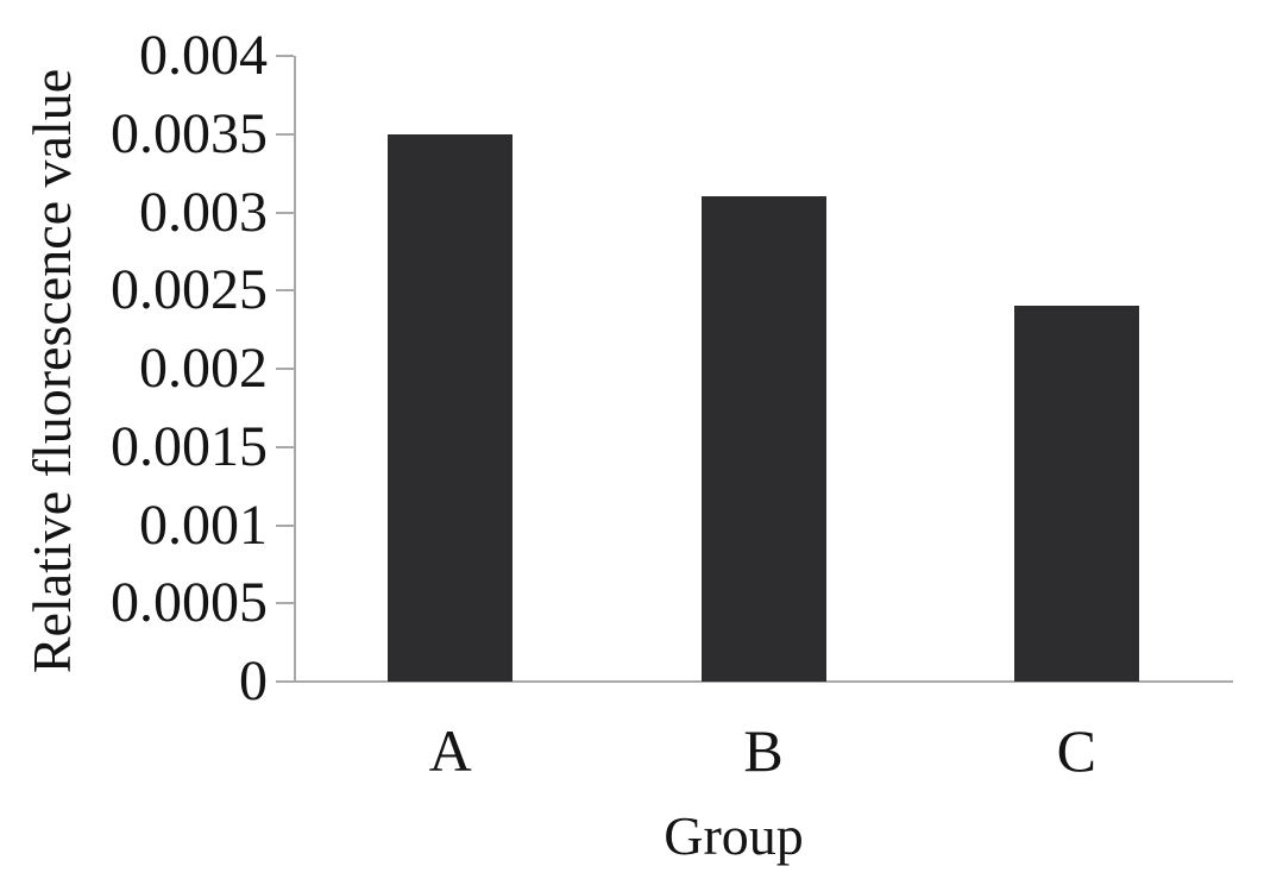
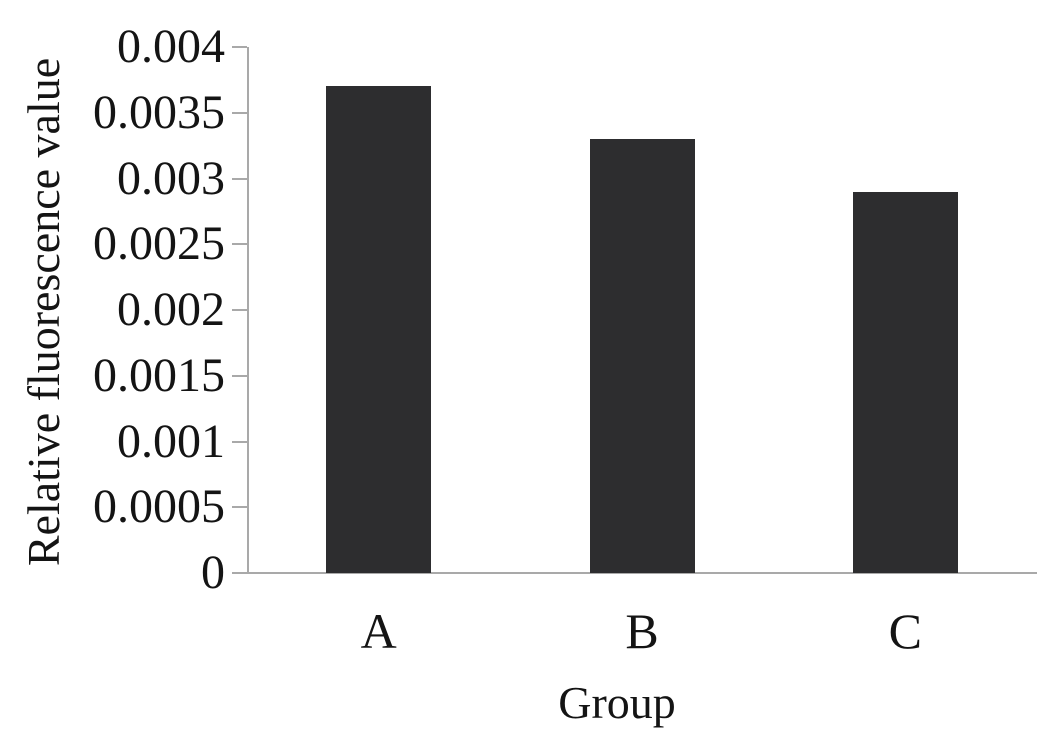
A: 0.0035 -> 0.0037
B: 0.0031 -> 0.0033
C: 0.0024 -> 0.0029
